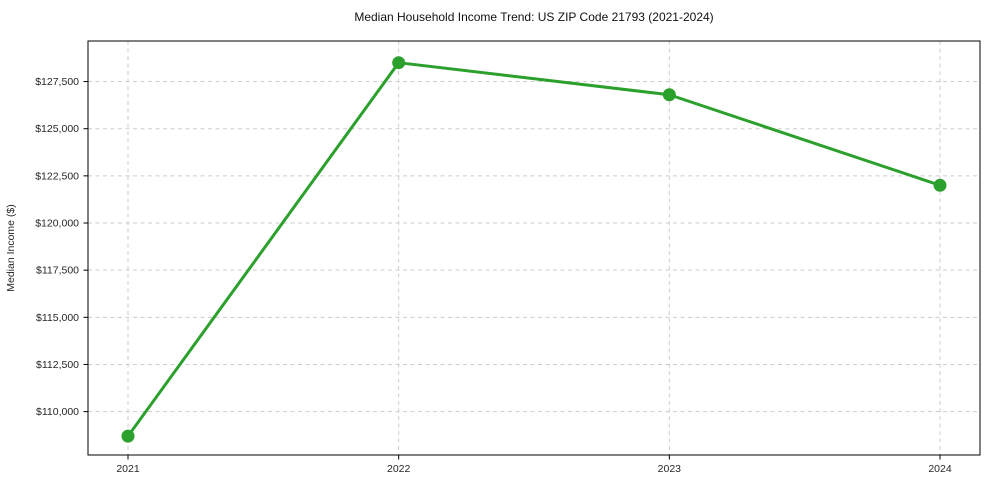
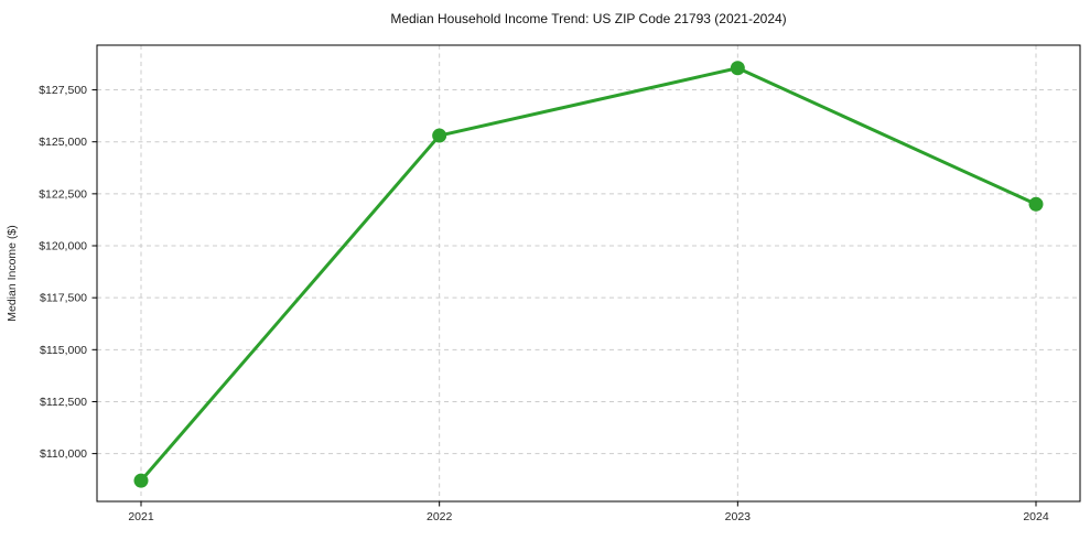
2022: $128500 -> $125300
2023: $126800 -> $128600
